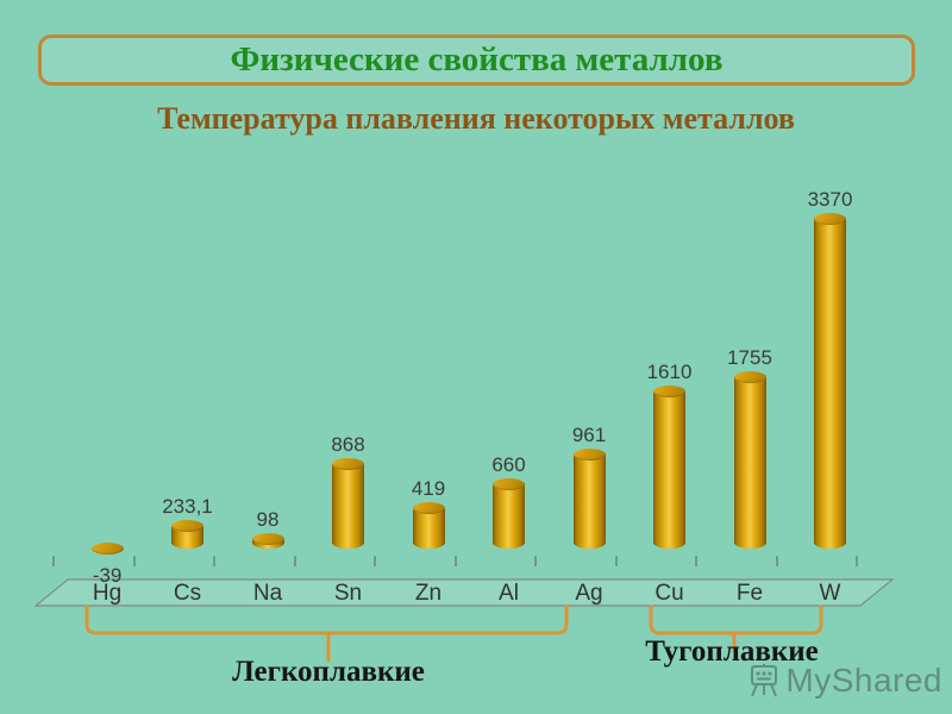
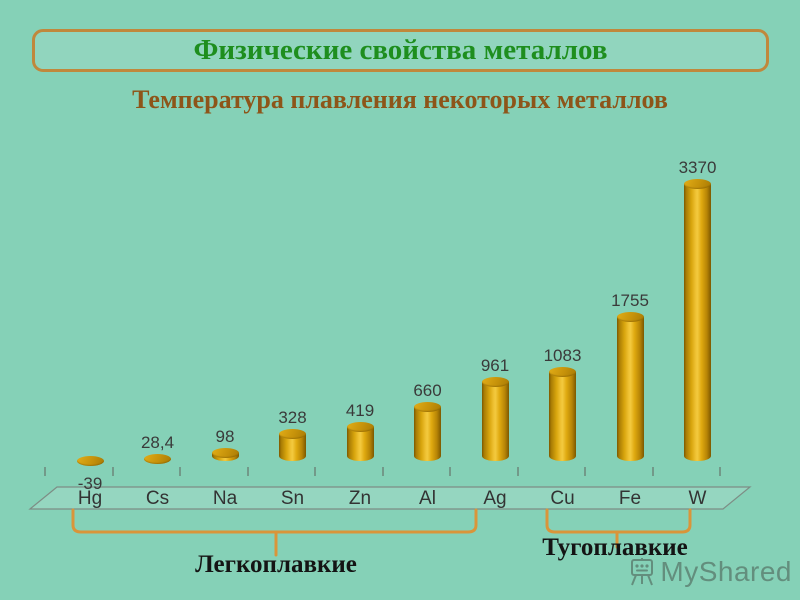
Cs: 233,1 -> 28,4
Sn: 868 -> 328
Cu: 1610 -> 1083
